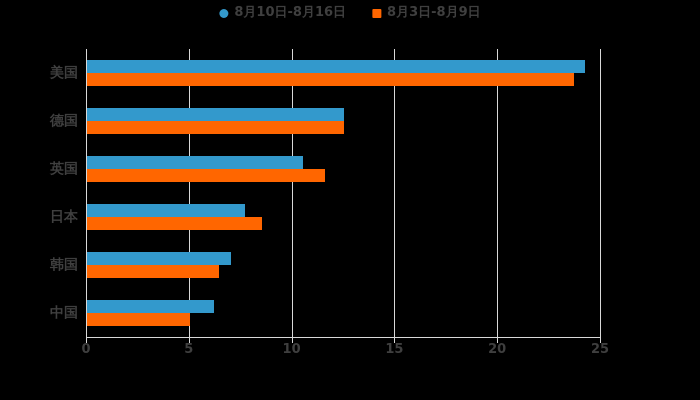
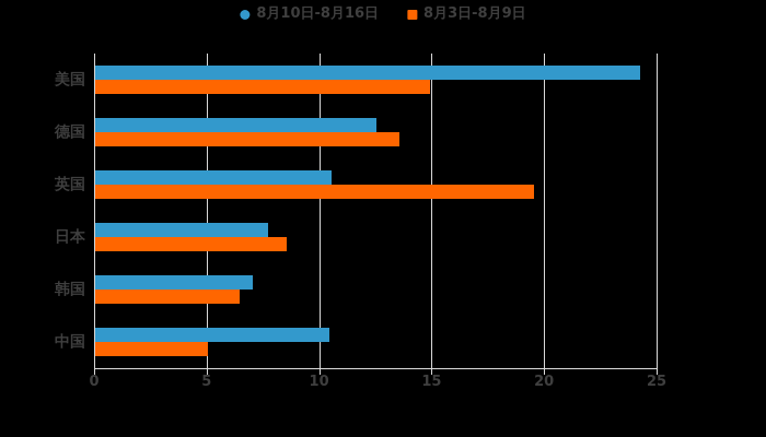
8月3日-8月9日/美国: 23.7 -> 14.9
8月3日-8月9日/德国: 12.5 -> 13.5
8月3日-8月9日/英国: 11.6 -> 19.5
8月10日-8月16日/中国: 6.2 -> 10.4
